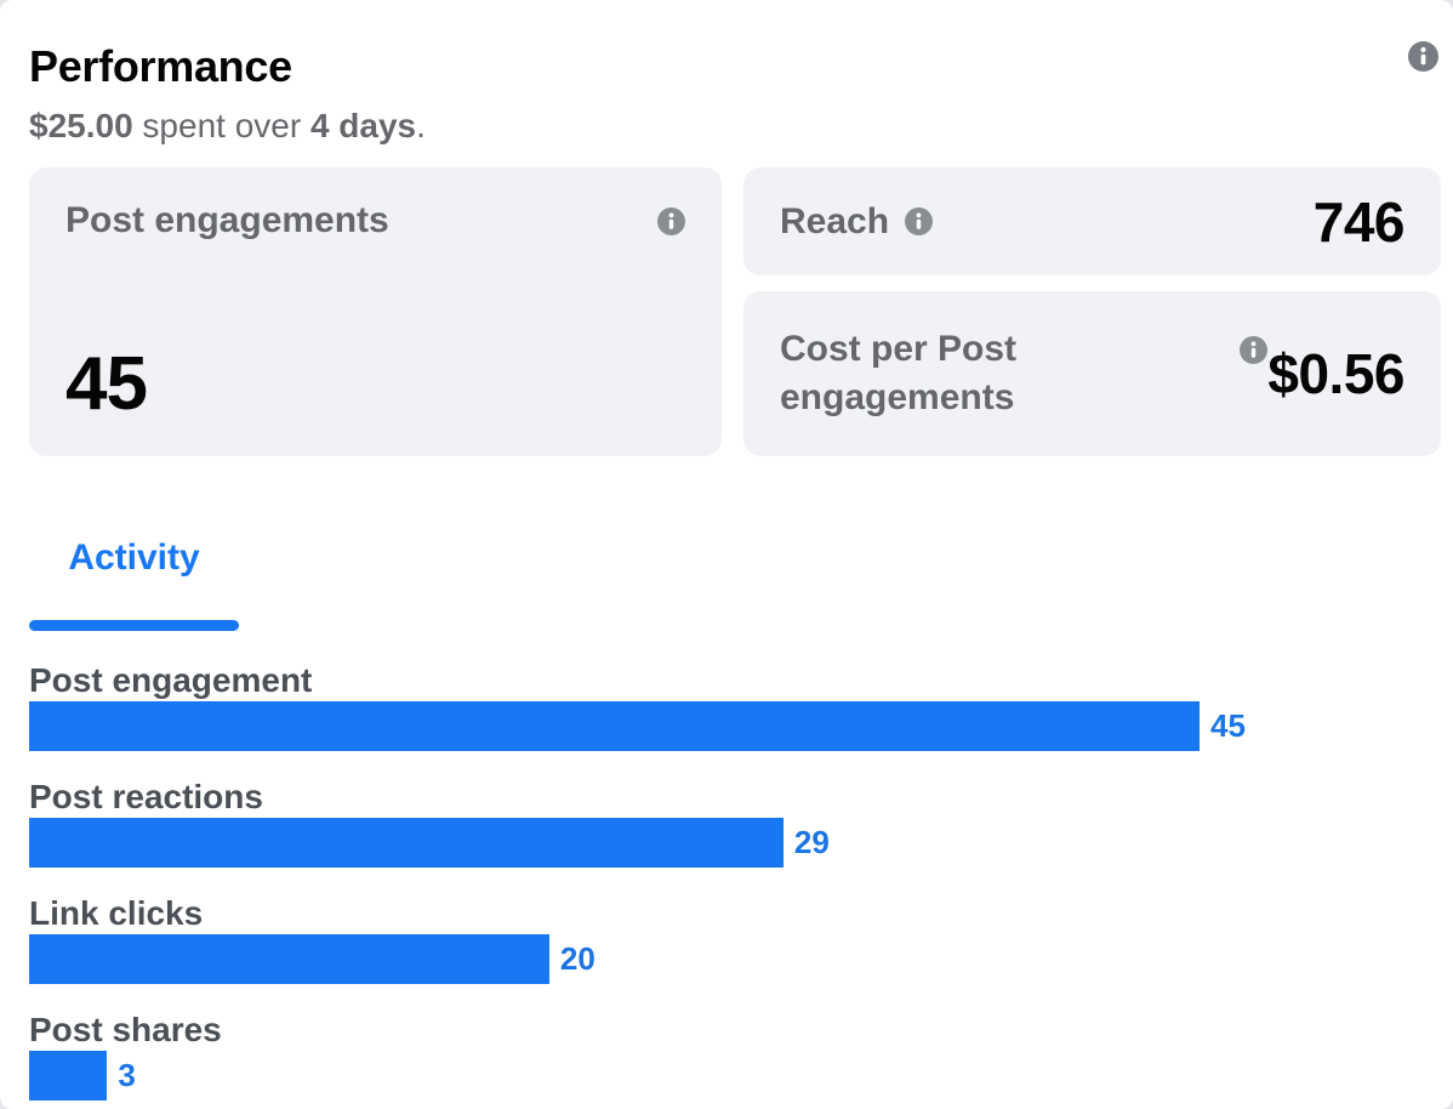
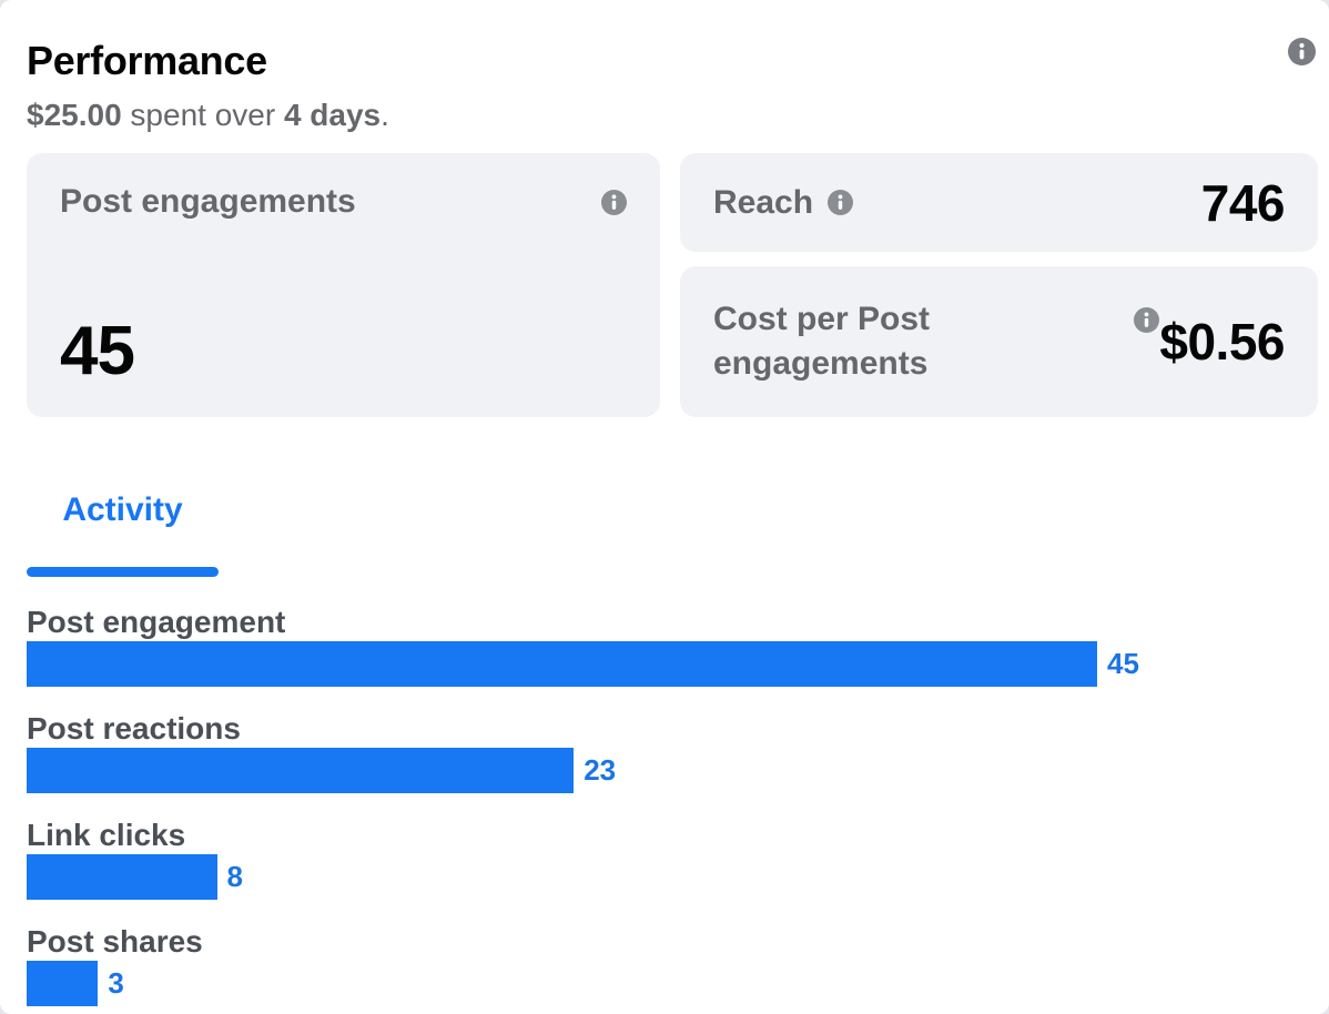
Post reactions: 29 -> 23
Link clicks: 20 -> 8
